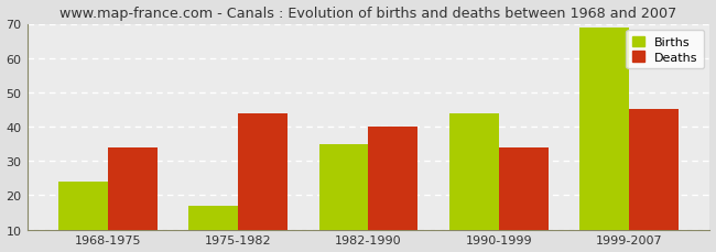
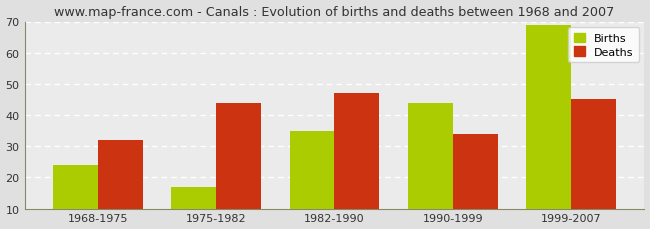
Deaths/1968-1975: 34 -> 32
Deaths/1982-1990: 40 -> 47
